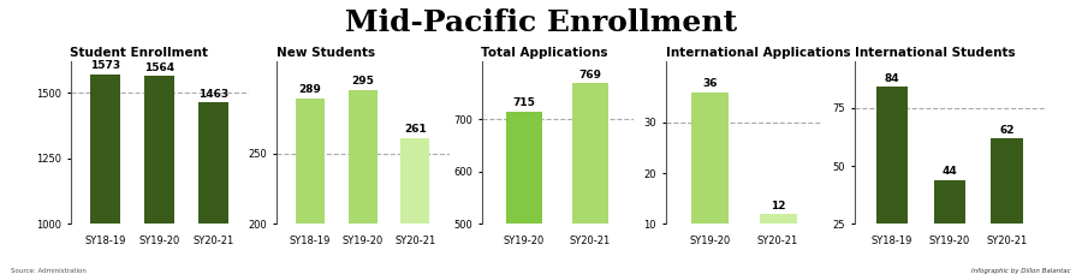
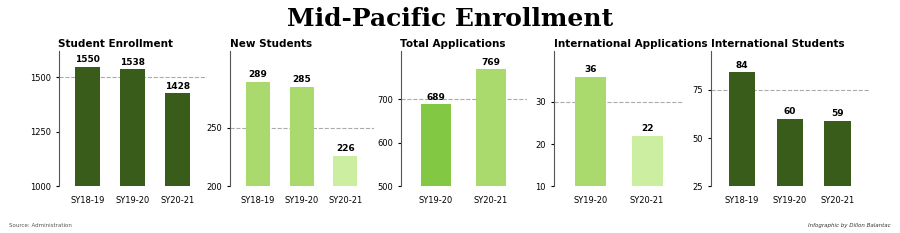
Student Enrollment/SY18-19: 1573 -> 1550
Student Enrollment/SY19-20: 1564 -> 1538
Student Enrollment/SY20-21: 1463 -> 1428
New Students/SY19-20: 295 -> 285
New Students/SY20-21: 261 -> 226
Total Applications/SY19-20: 715 -> 689
International Applications/SY20-21: 12 -> 22
International Students/SY19-20: 44 -> 60
International Students/SY20-21: 62 -> 59
